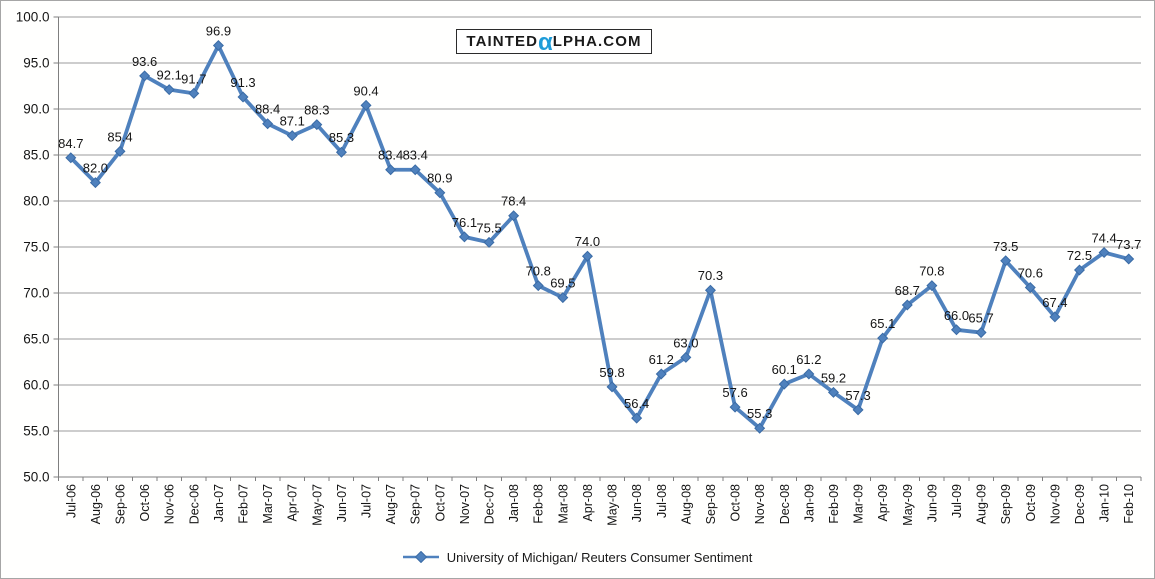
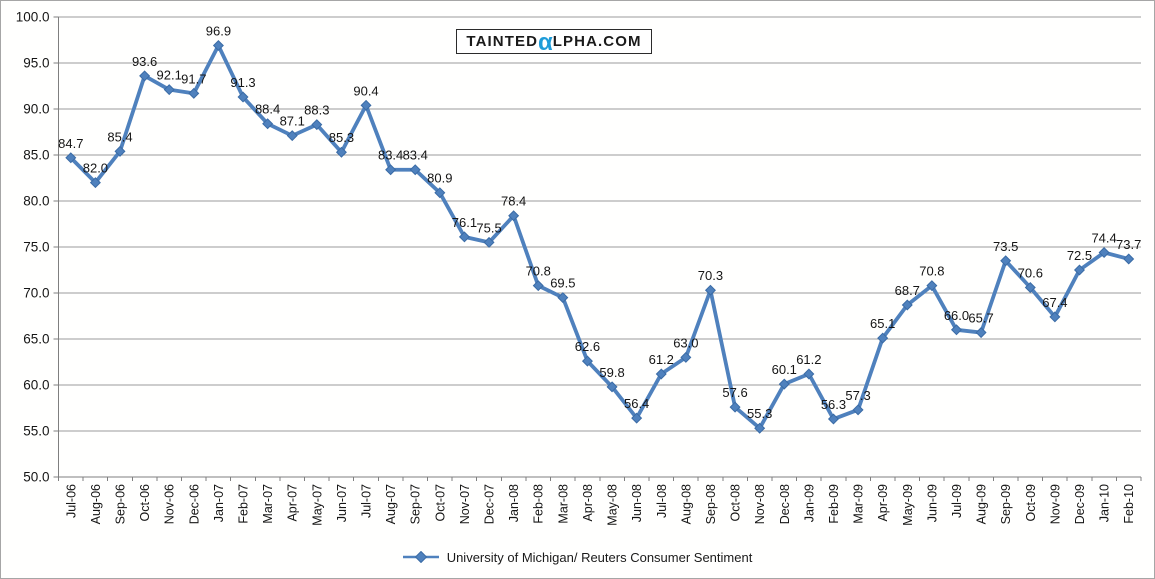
Apr-08: 74.0 -> 62.6
Feb-09: 59.2 -> 56.3
